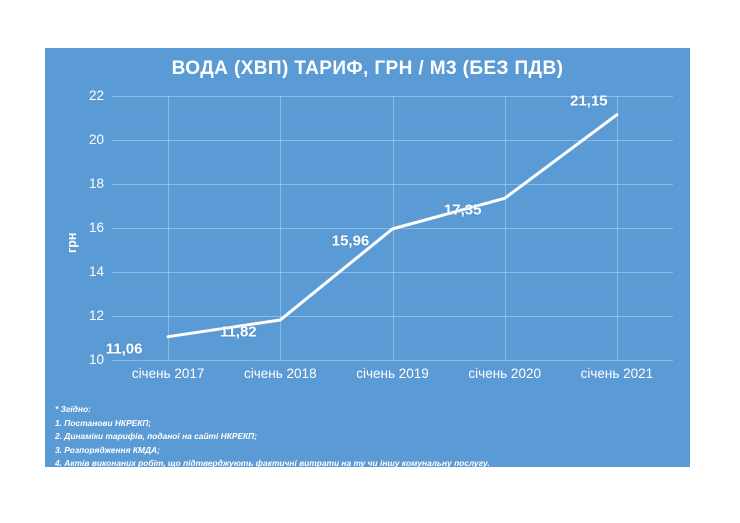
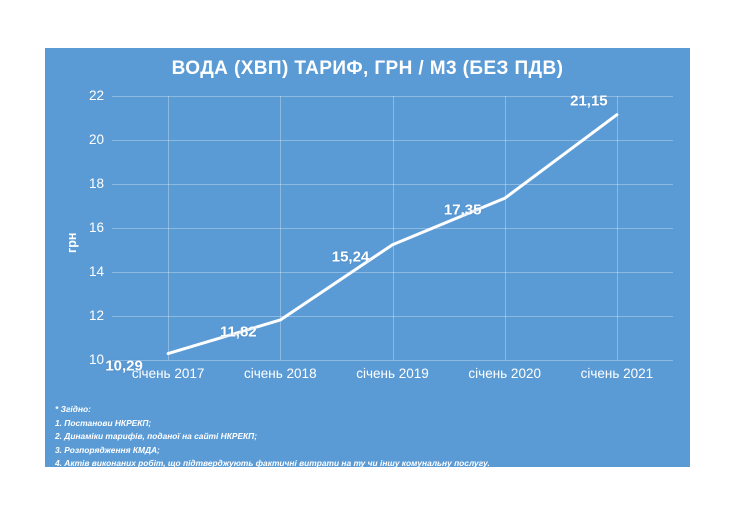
січень 2017: 11,06 -> 10,29
січень 2019: 15,96 -> 15,24
